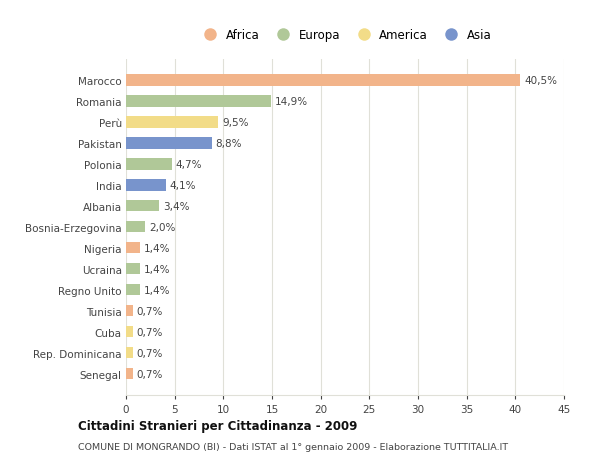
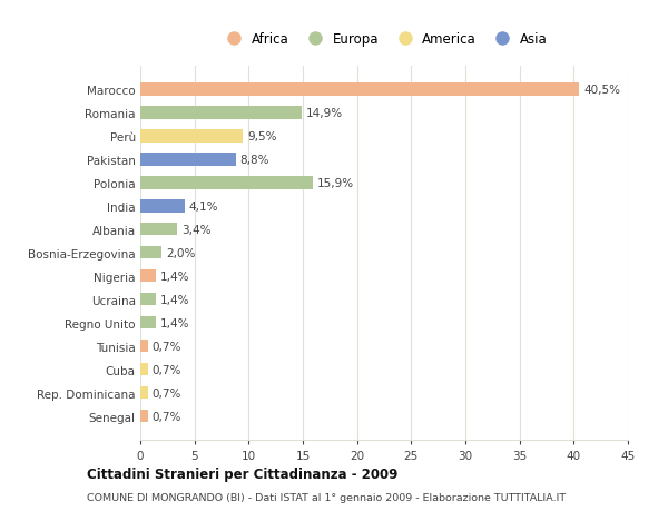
Polonia: 4,7% -> 15,9%
